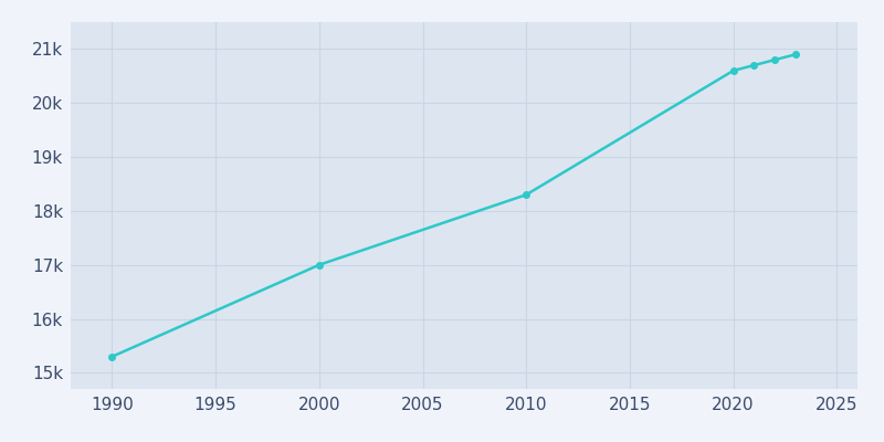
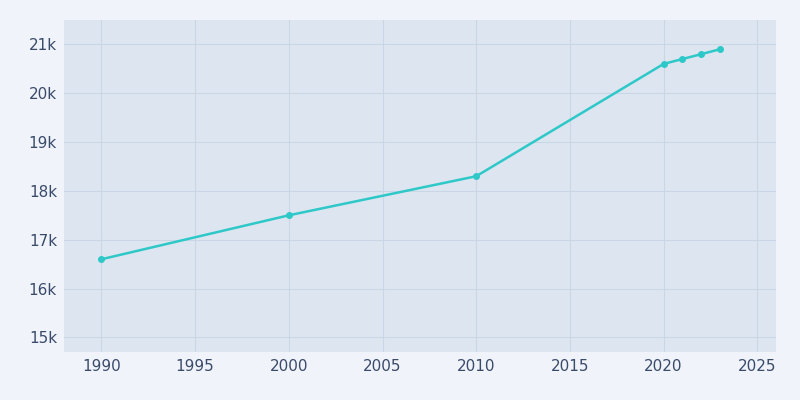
1990: 15.3k -> 16.6k
2000: 17.0k -> 17.5k
